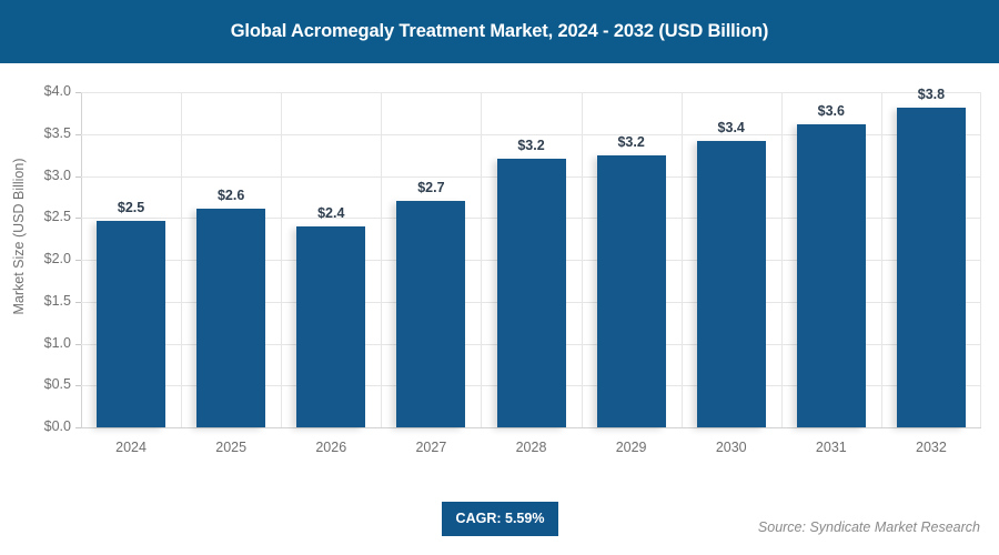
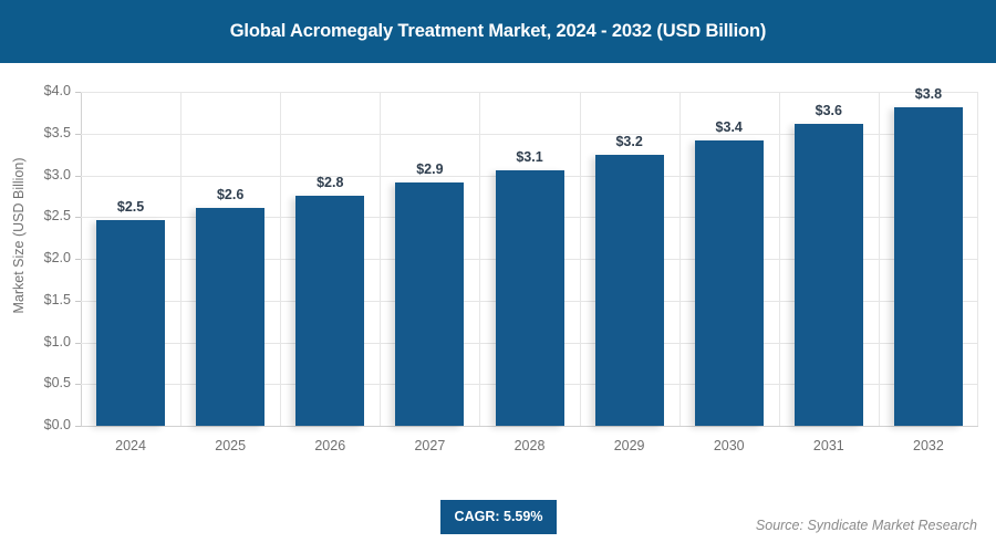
2026: $2.4 -> $2.8
2027: $2.7 -> $2.9
2028: $3.2 -> $3.1
